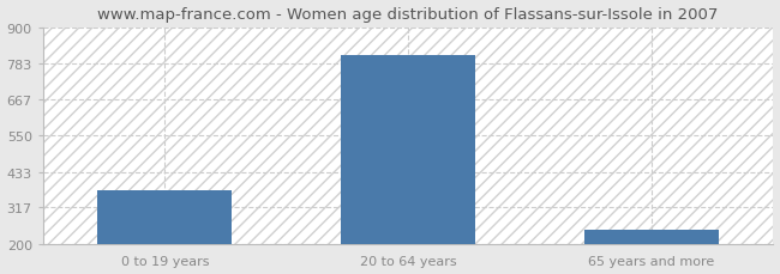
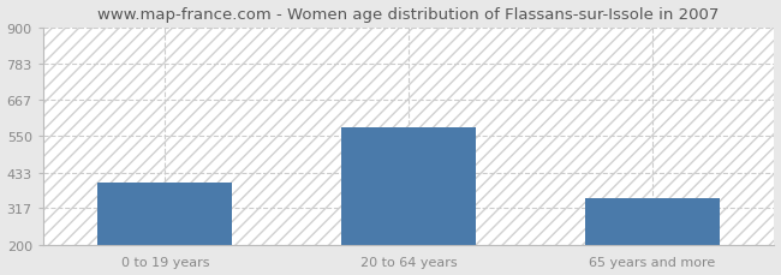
0 to 19 years: 375 -> 400
20 to 64 years: 810 -> 580
65 years and more: 245 -> 350
